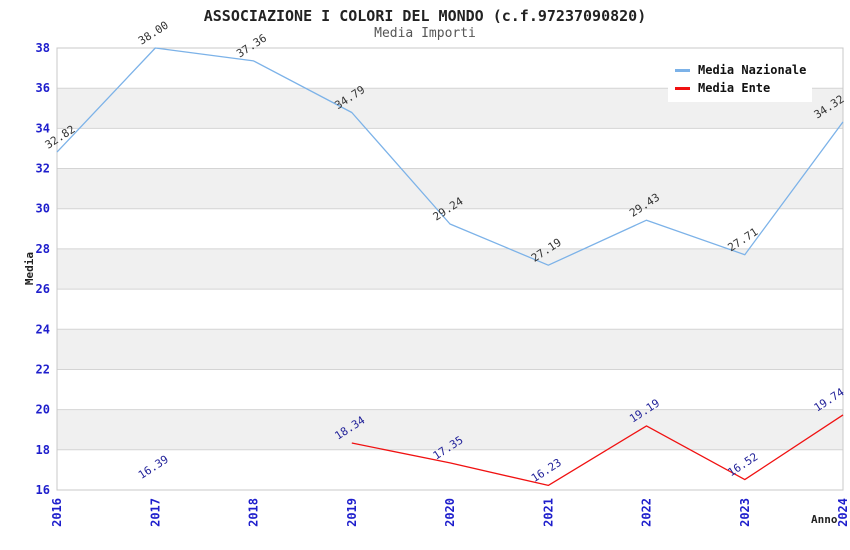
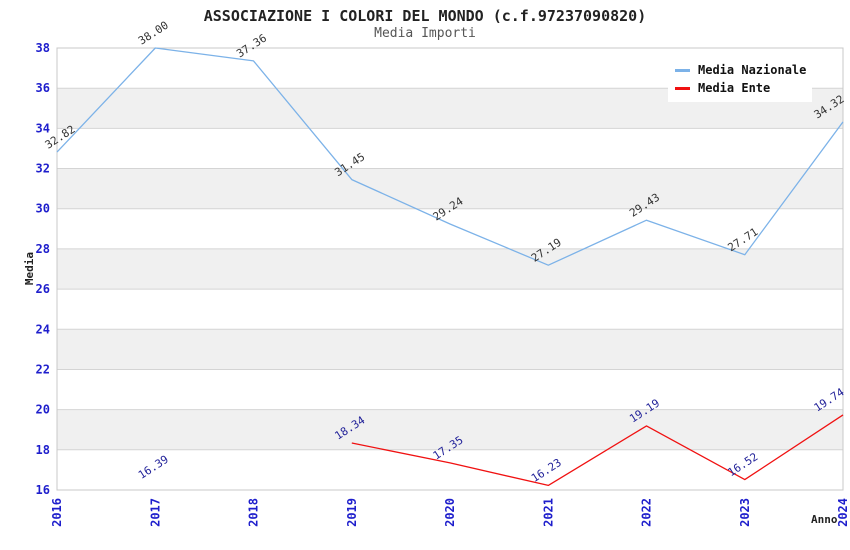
Media Nazionale/2019: 34.79 -> 31.45
